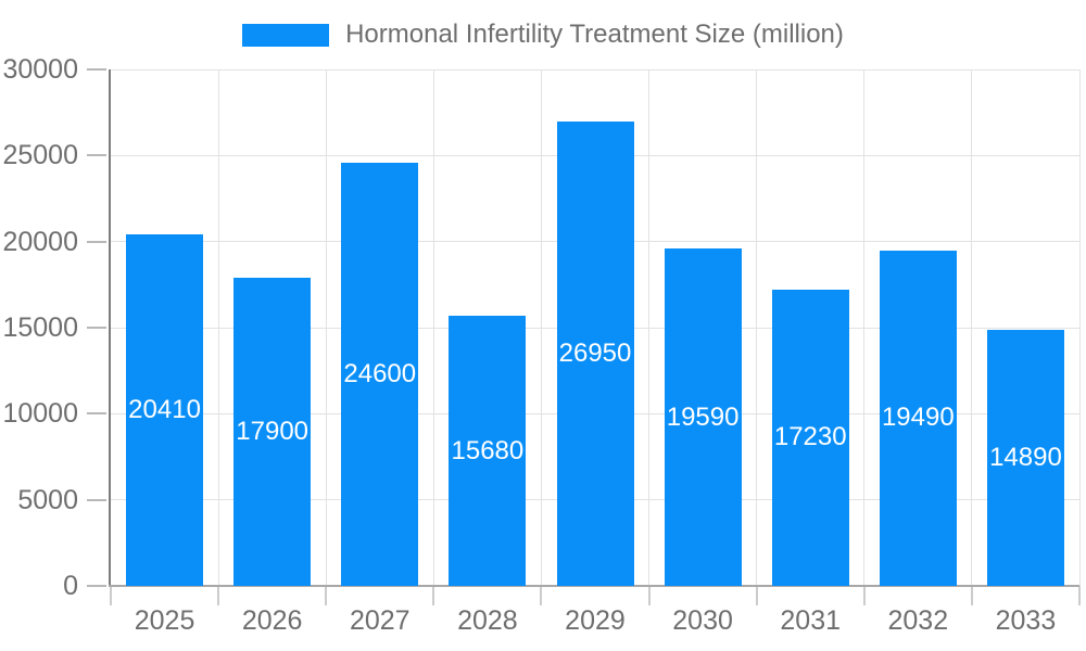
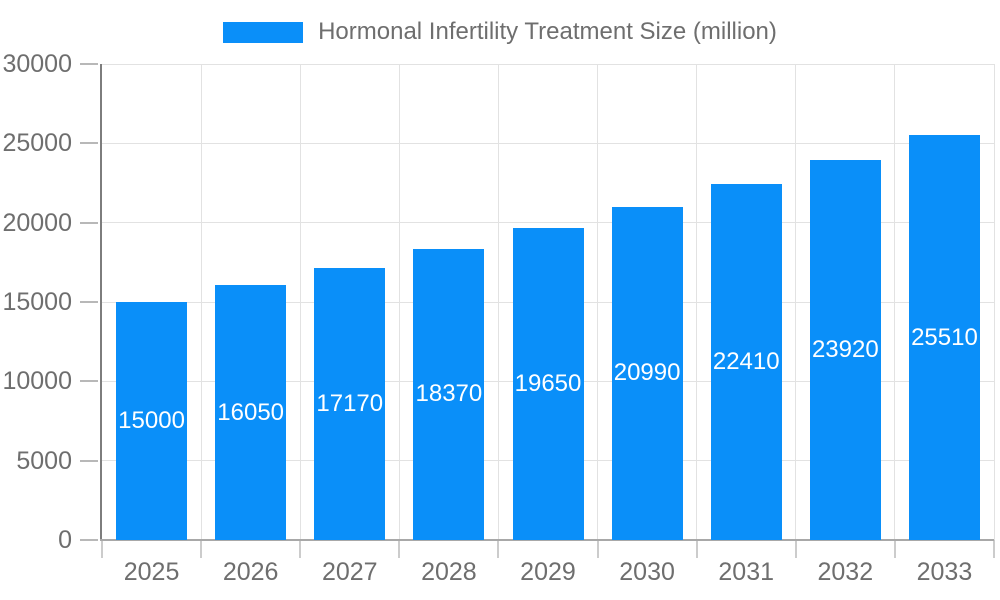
2025: 20410 -> 15000
2026: 17900 -> 16050
2027: 24600 -> 17170
2028: 15680 -> 18370
2029: 26950 -> 19650
2030: 19590 -> 20990
2031: 17230 -> 22410
2032: 19490 -> 23920
2033: 14890 -> 25510
